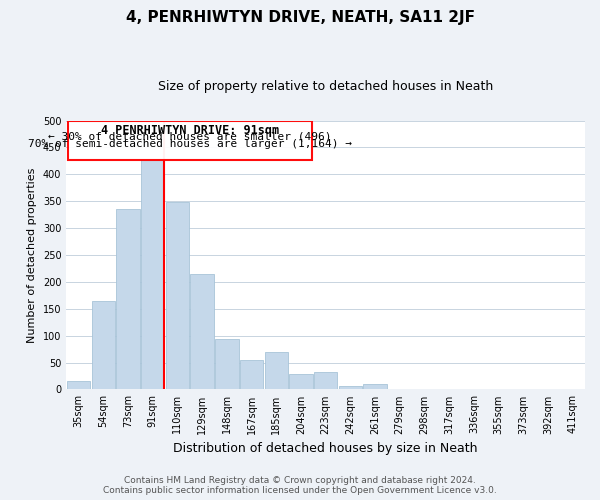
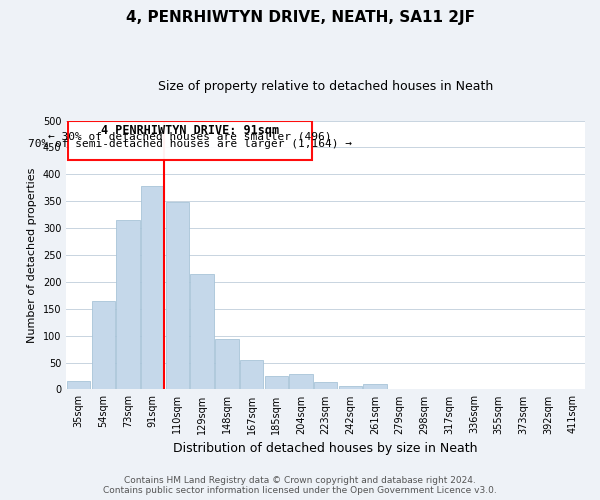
73sqm: 336 -> 315
91sqm: 428 -> 378
185sqm: 70 -> 25
223sqm: 32 -> 14
